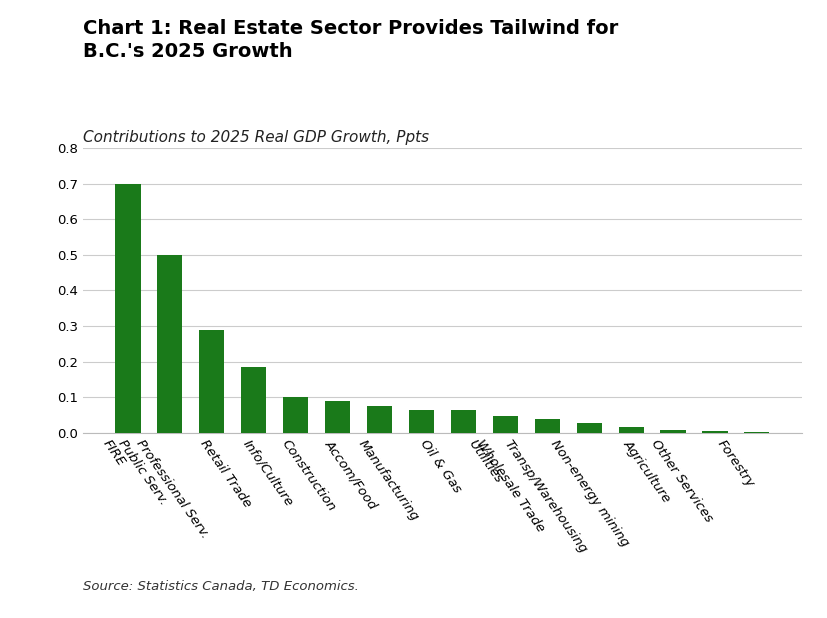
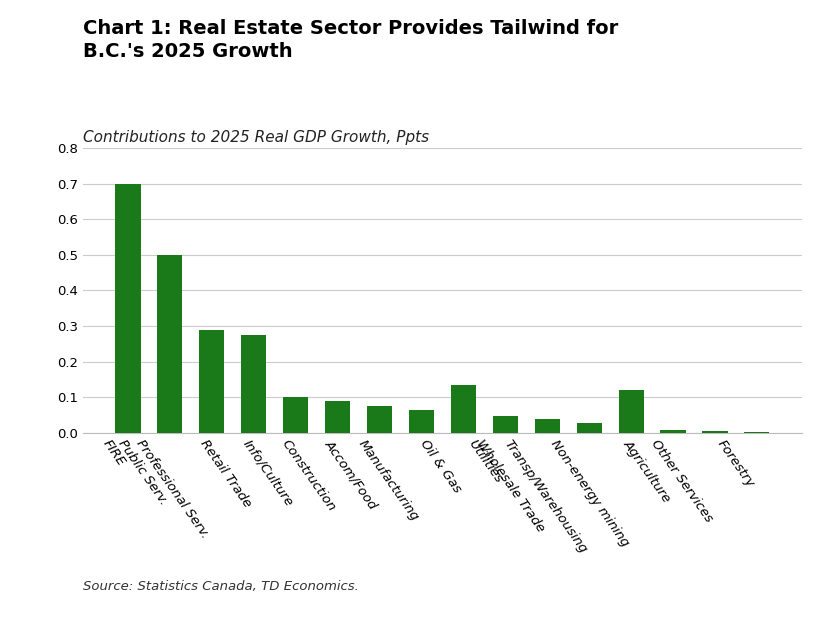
Retail Trade: 0.185 -> 0.275
Oil & Gas: 0.065 -> 0.135
Non-energy mining: 0.015 -> 0.120
